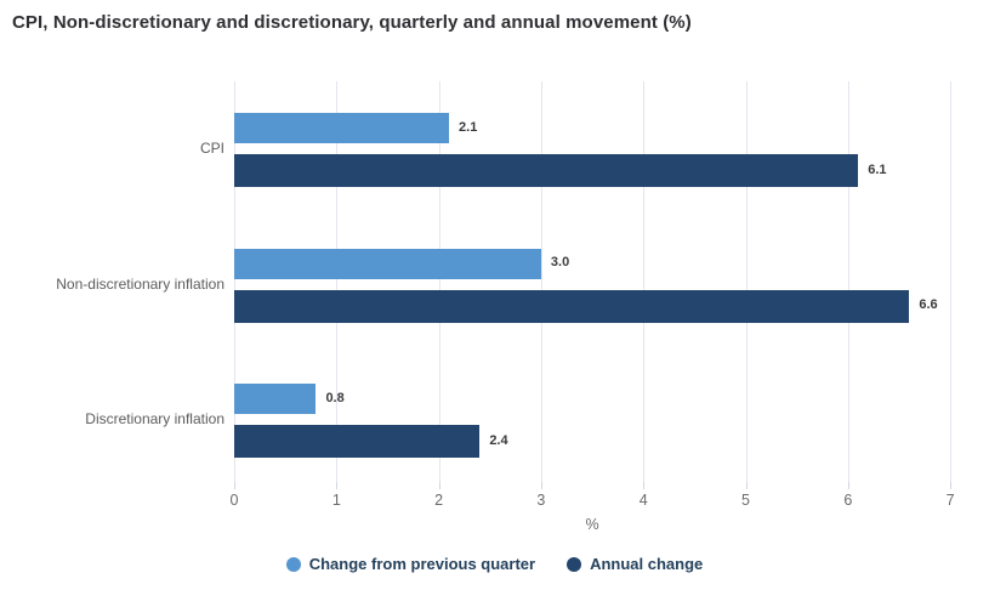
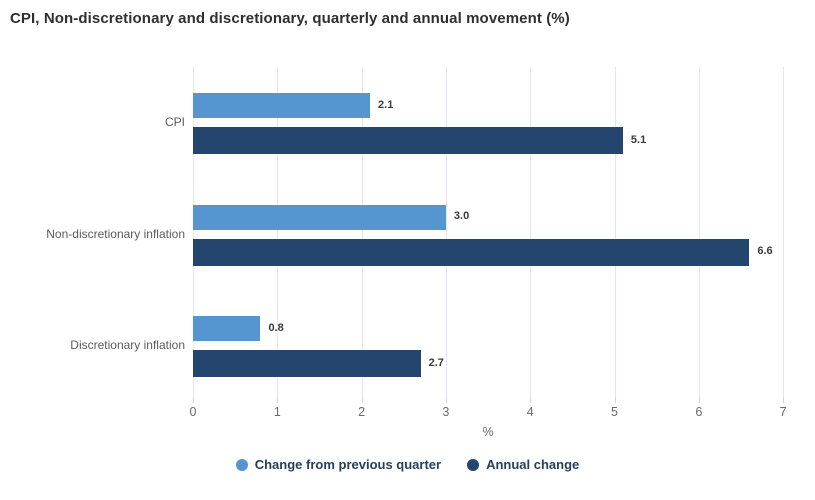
Annual change/CPI: 6.1 -> 5.1
Annual change/Discretionary inflation: 2.4 -> 2.7
